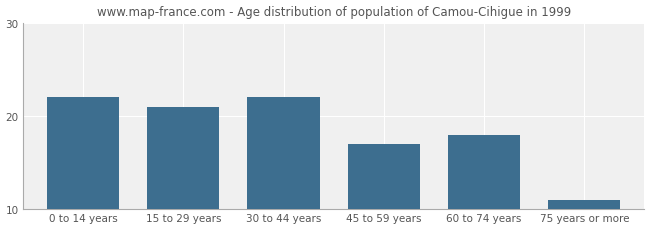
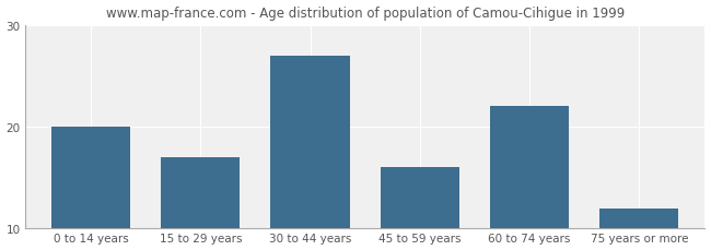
0 to 14 years: 22 -> 20
15 to 29 years: 21 -> 17
30 to 44 years: 22 -> 27
45 to 59 years: 17 -> 16
60 to 74 years: 18 -> 22
75 years or more: 11 -> 12
